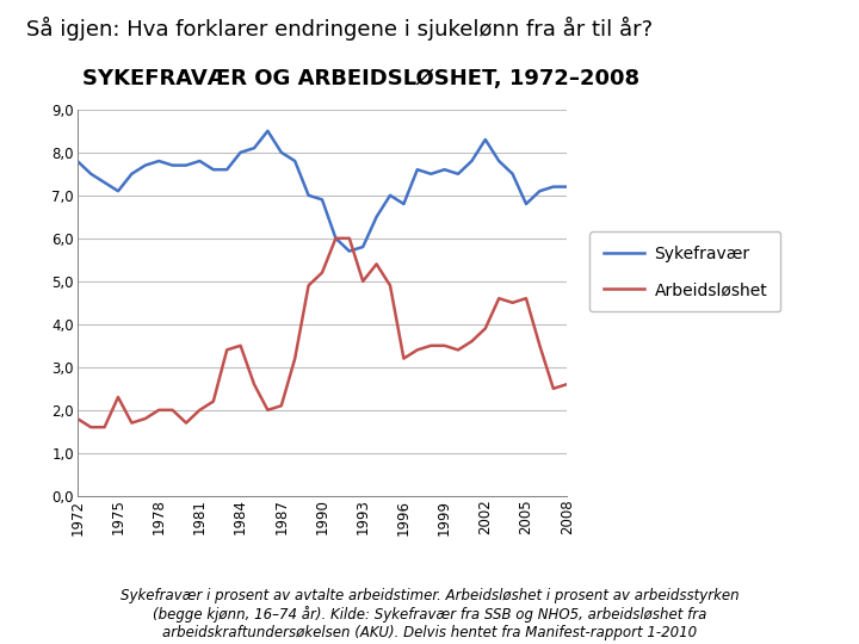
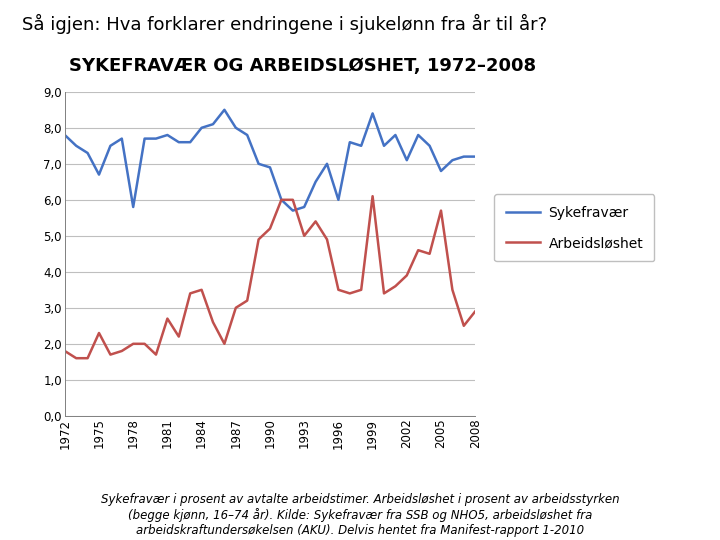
Sykefravær/1975: 7,1 -> 6,7
Sykefravær/1978: 7,8 -> 5,8
Arbeidsløshet/1981: 2,0 -> 2,7
Arbeidsløshet/1987: 2,1 -> 3,0
Sykefravær/1996: 6,8 -> 6,0
Arbeidsløshet/1996: 3,2 -> 3,5
Sykefravær/1999: 7,6 -> 8,4
Arbeidsløshet/1999: 3,5 -> 6,1
Sykefravær/2002: 8,3 -> 7,1
Arbeidsløshet/2005: 4,6 -> 5,7
Arbeidsløshet/2008: 2,6 -> 2,9
